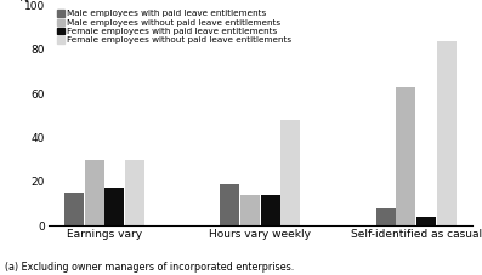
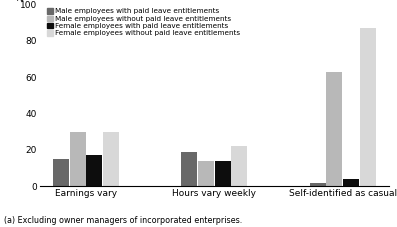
Female employees without paid leave entitlements/Hours vary weekly: 48 -> 22
Male employees with paid leave entitlements/Self-identified as casual: 8 -> 2
Female employees without paid leave entitlements/Self-identified as casual: 84 -> 87
